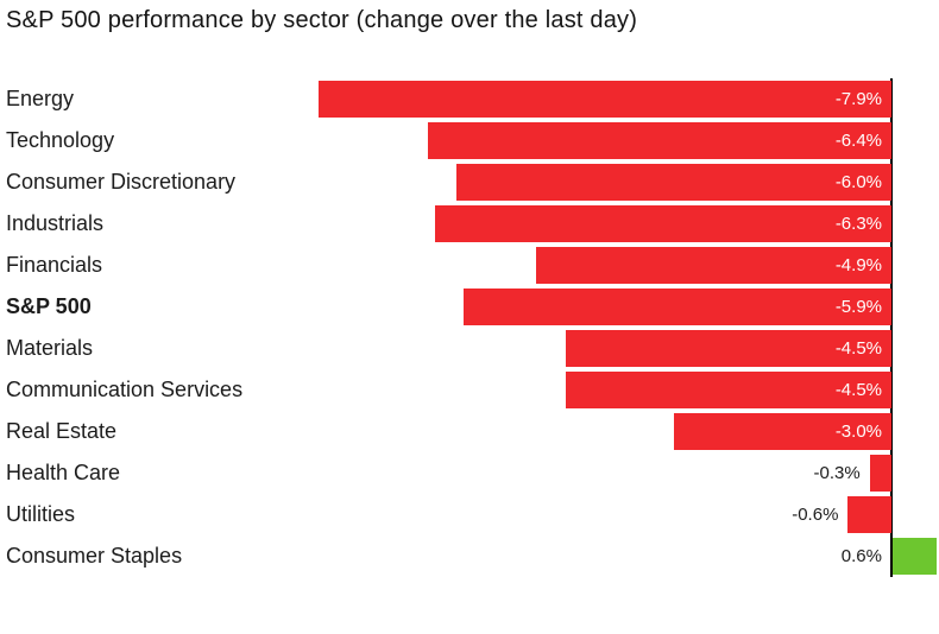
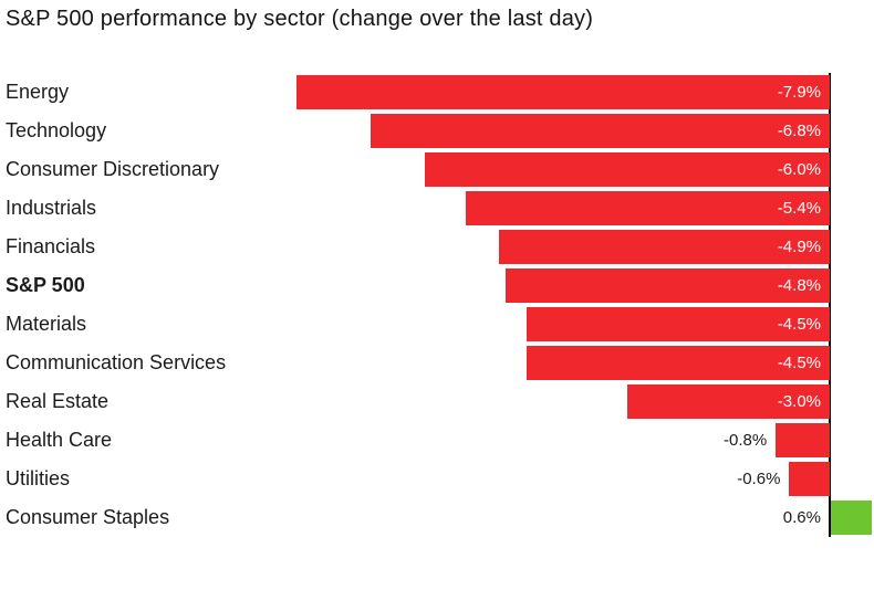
Technology: -6.4% -> -6.8%
Industrials: -6.3% -> -5.4%
S&P 500: -5.9% -> -4.8%
Health Care: -0.3% -> -0.8%
